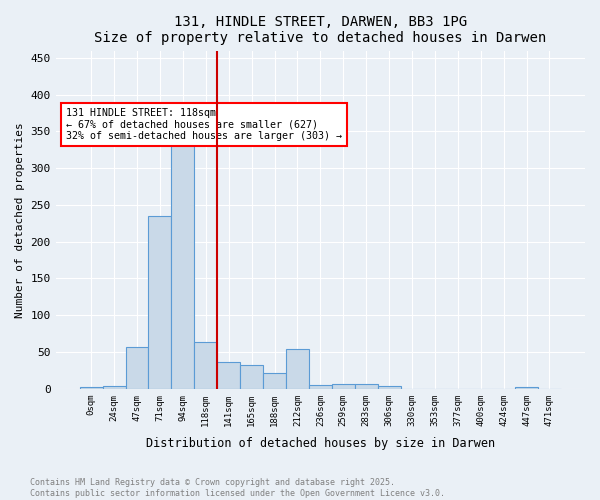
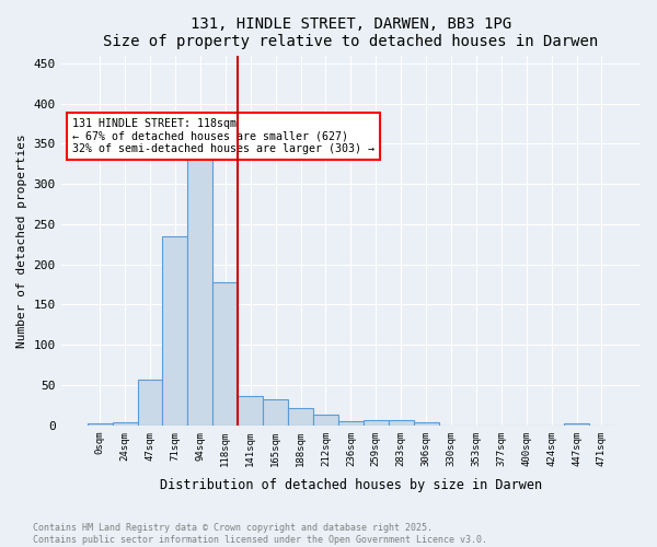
118sqm: 64 -> 178
212sqm: 54 -> 13
